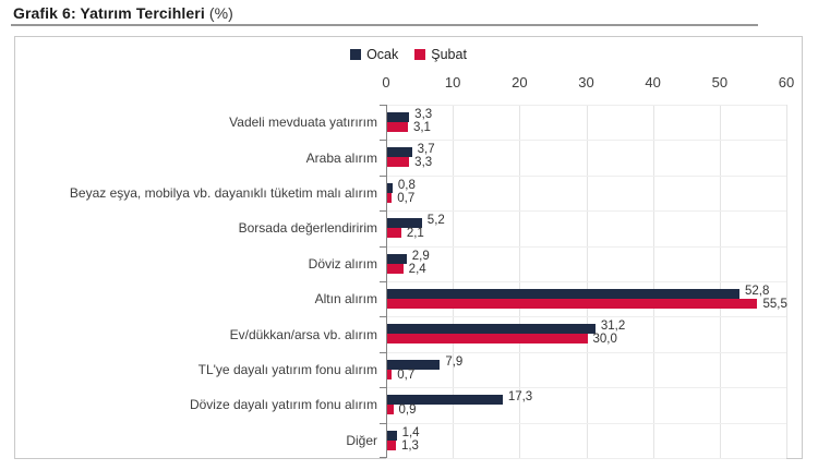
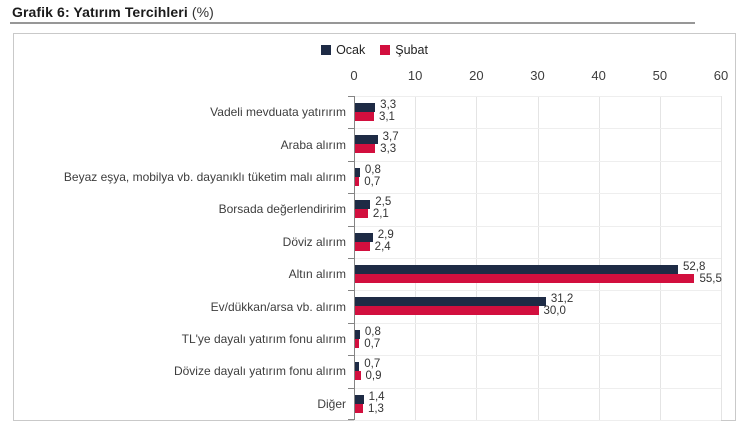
Ocak/Borsada değerlendiririm: 5,2 -> 2,5
Ocak/TL'ye dayalı yatırım fonu alırım: 7,9 -> 0,8
Ocak/Dövize dayalı yatırım fonu alırım: 17,3 -> 0,7
